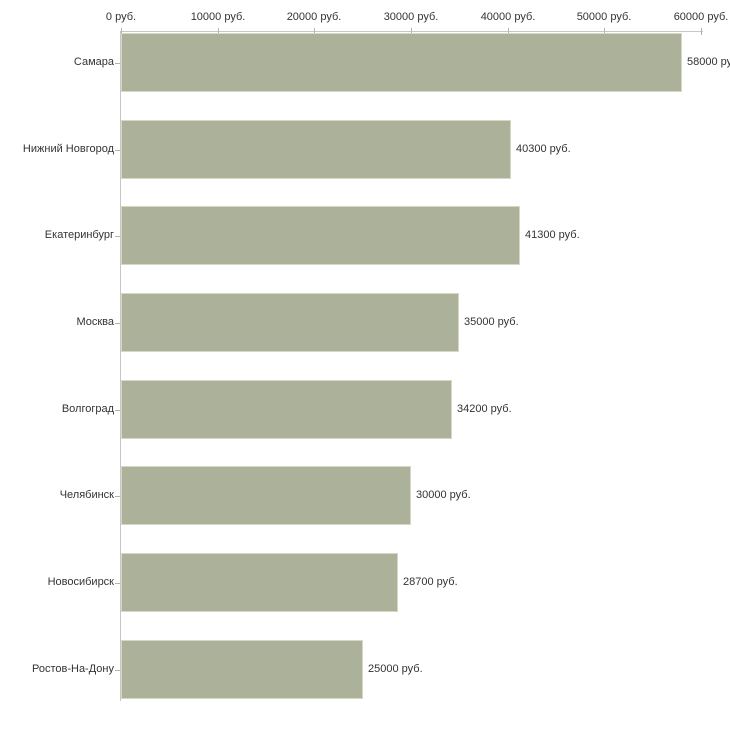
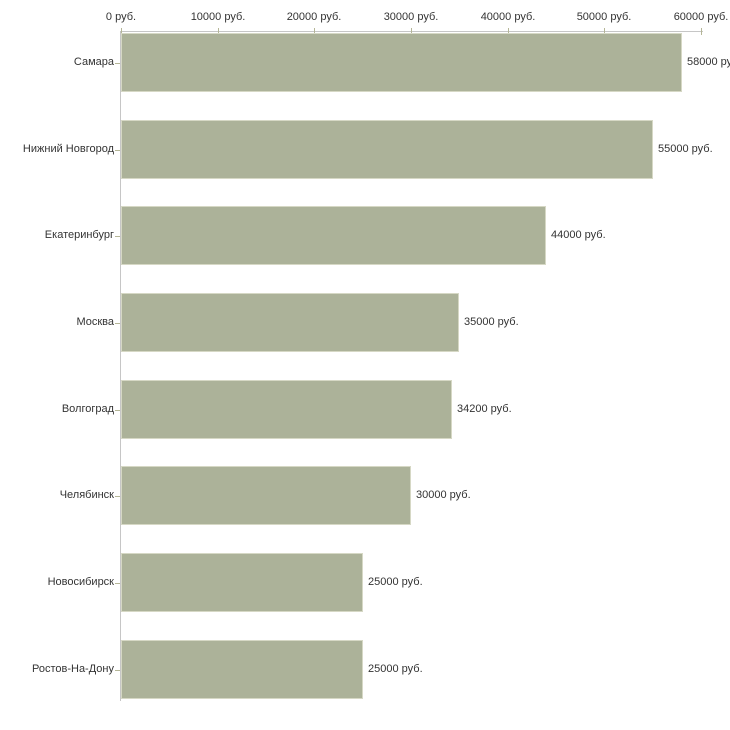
Нижний Новгород: 40300 -> 55000
Екатеринбург: 41300 -> 44000
Новосибирск: 28700 -> 25000
